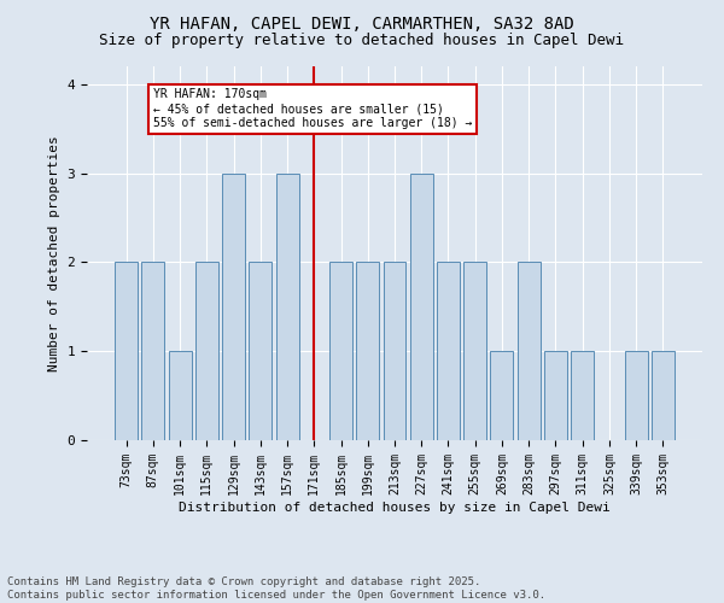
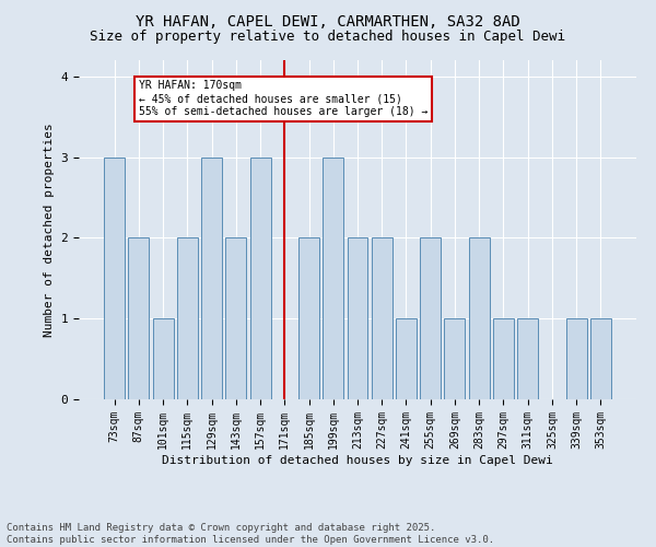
73sqm: 2 -> 3
199sqm: 2 -> 3
227sqm: 3 -> 2
241sqm: 2 -> 1
